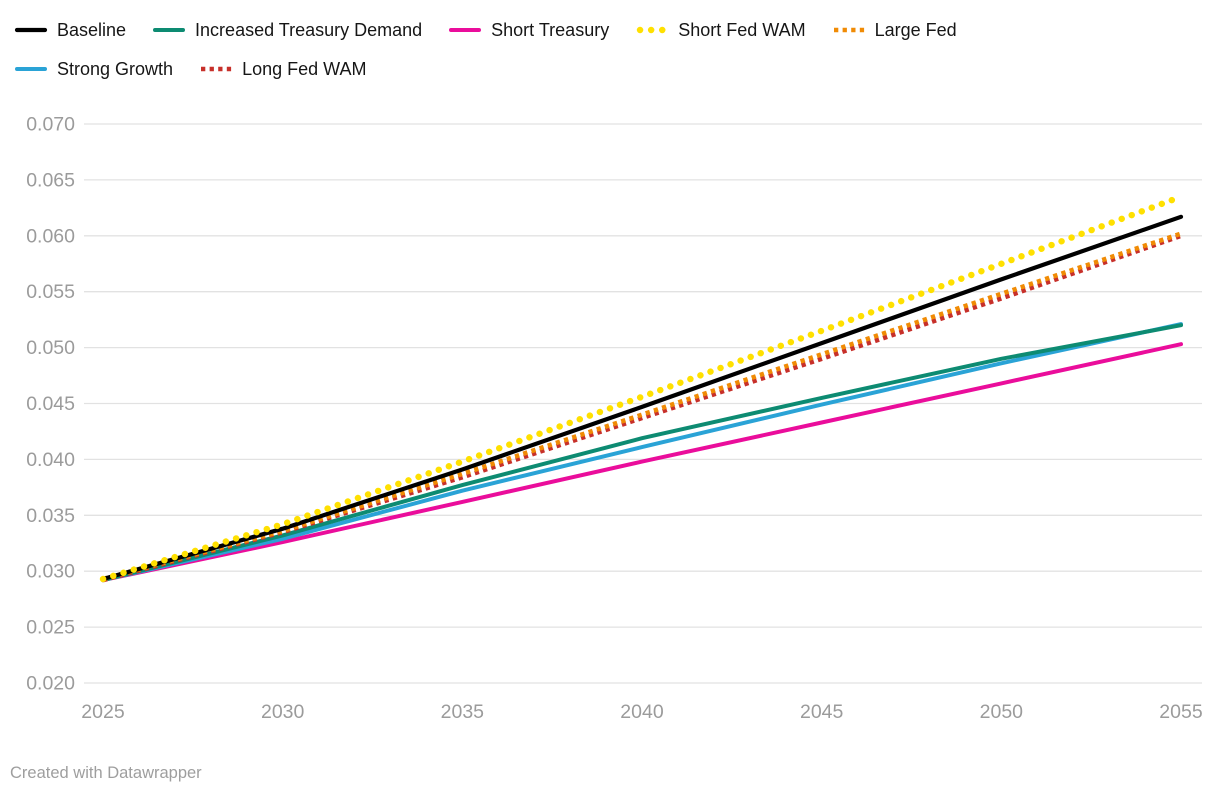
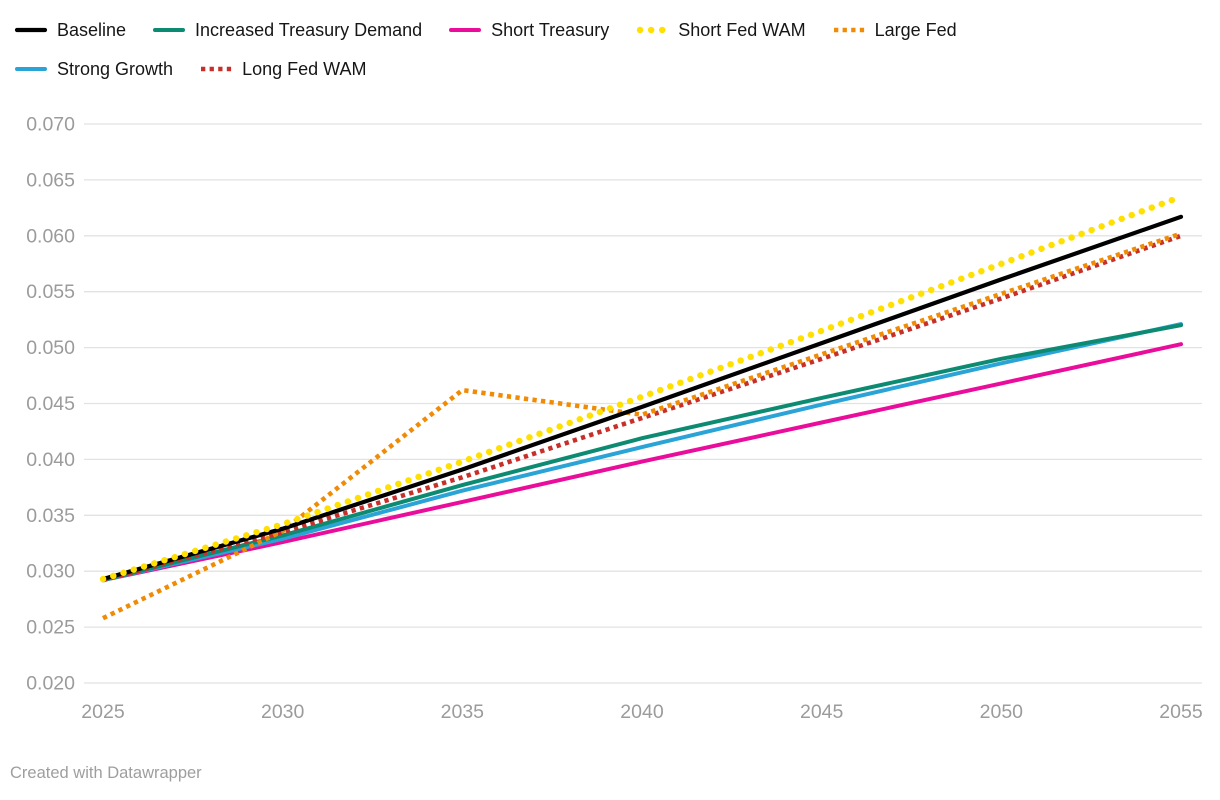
Large Fed/2025: 0.0293 -> 0.0258
Large Fed/2035: 0.0387 -> 0.0462
